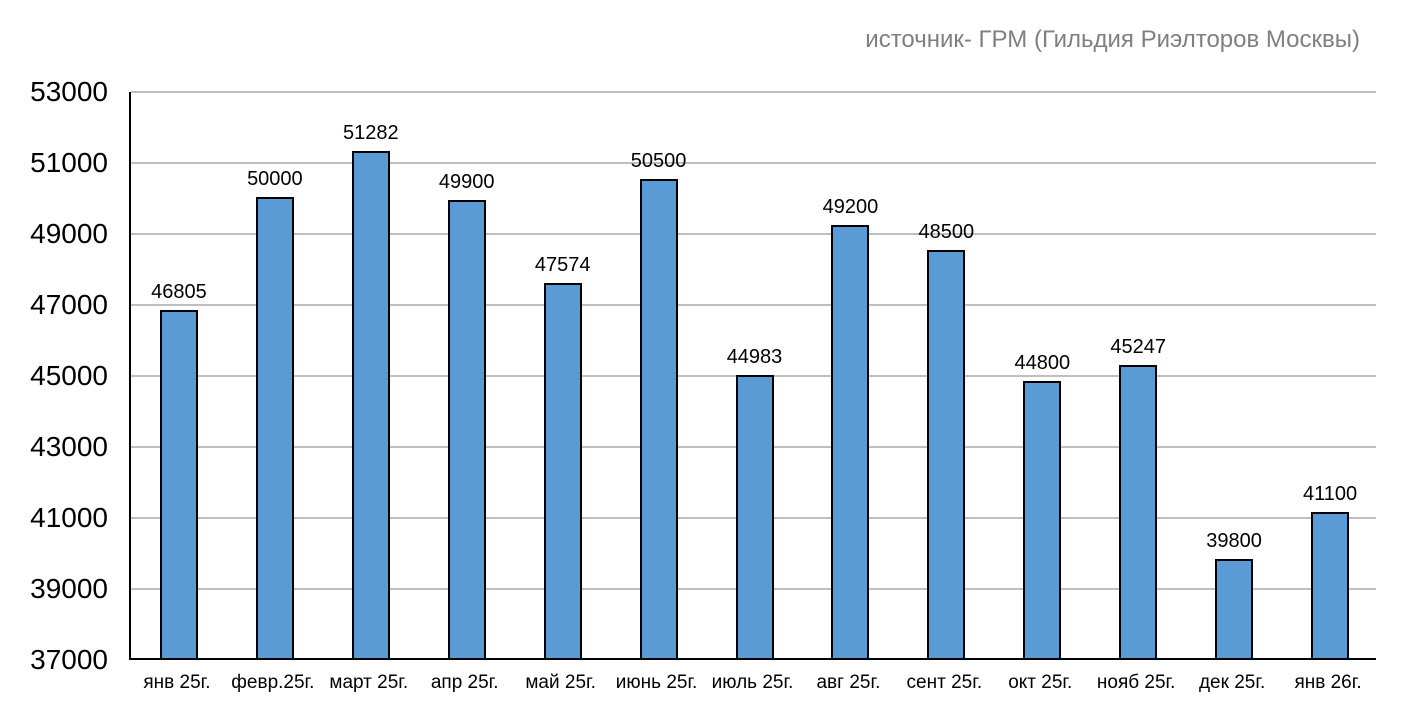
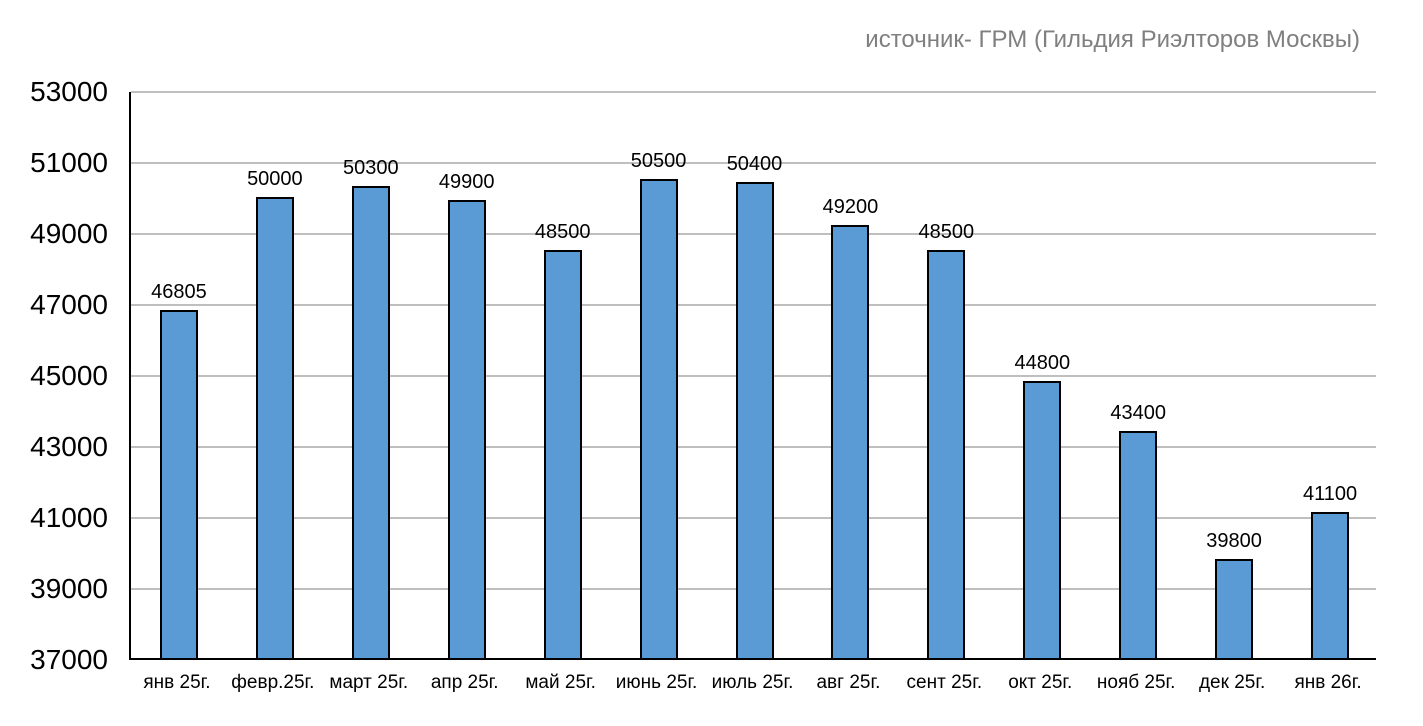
март 25г.: 51282 -> 50300
май 25г.: 47574 -> 48500
июль 25г.: 44983 -> 50400
нояб 25г.: 45247 -> 43400
